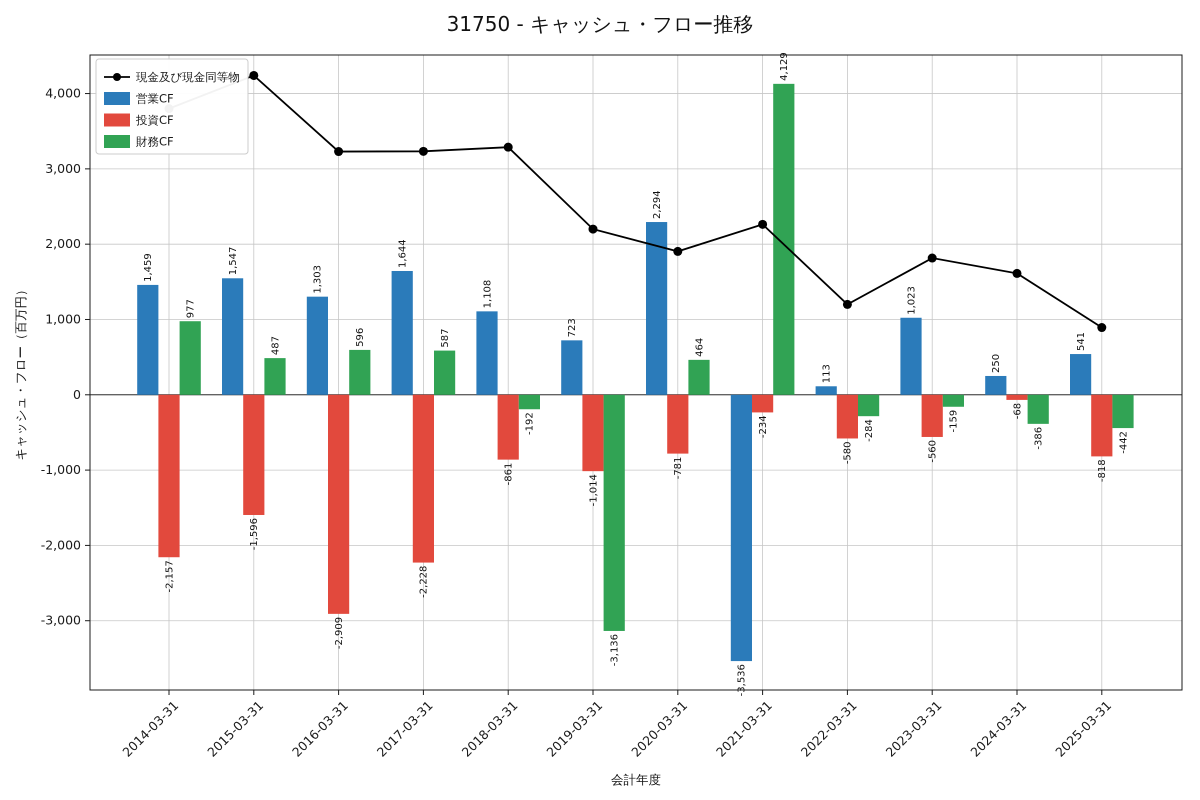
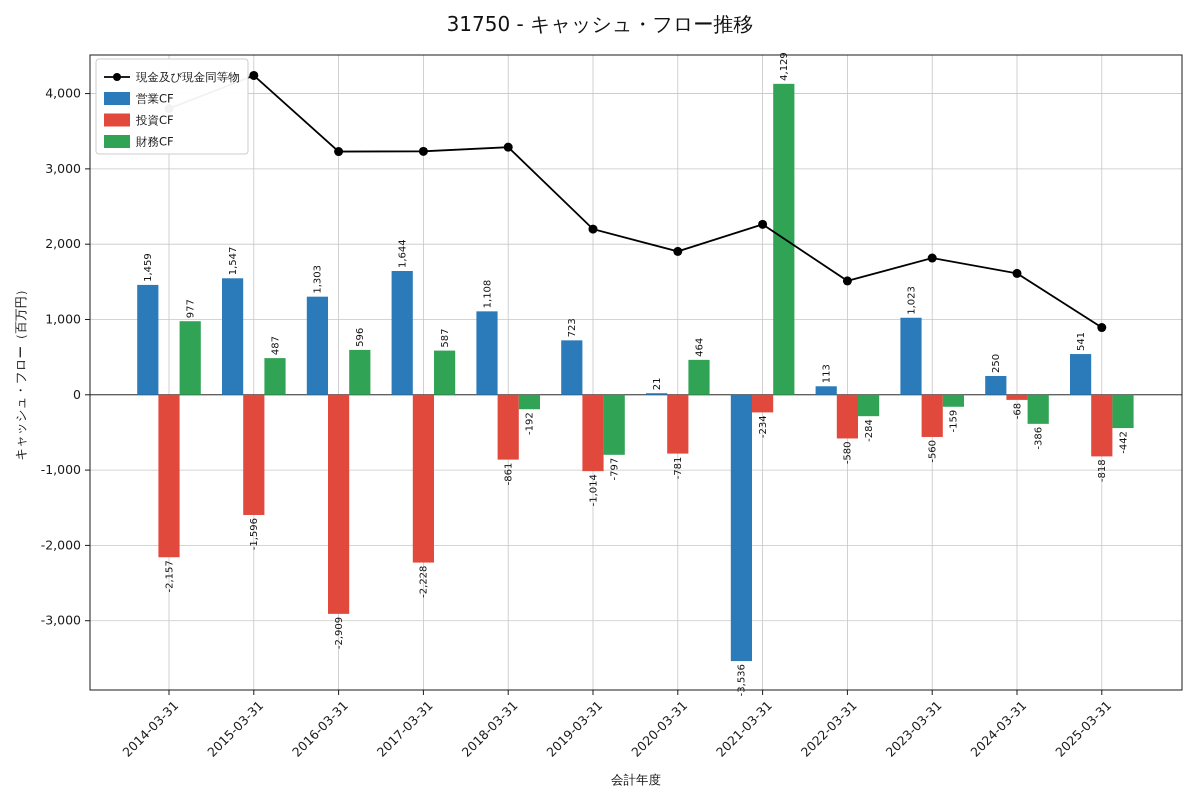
財務CF/2019-03-31: -3,136 -> -797
営業CF/2020-03-31: 2,294 -> 21
現金及び現金同等物/2022-03-31: 1200 -> 1500
